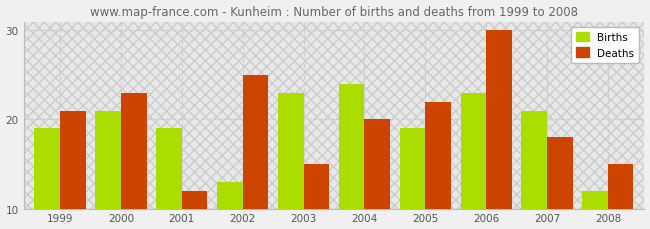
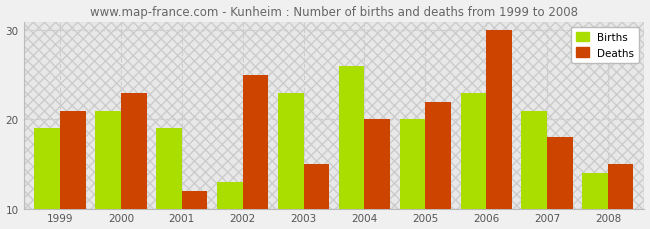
Births/2004: 24 -> 26
Births/2005: 19 -> 20
Births/2008: 12 -> 14
